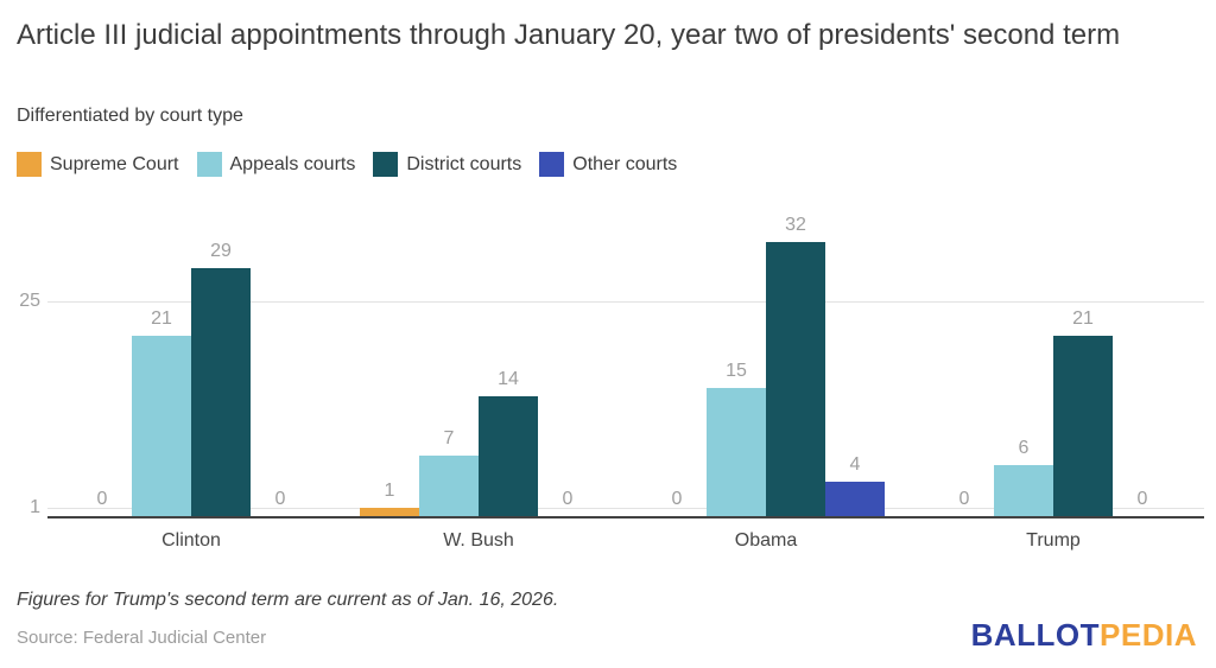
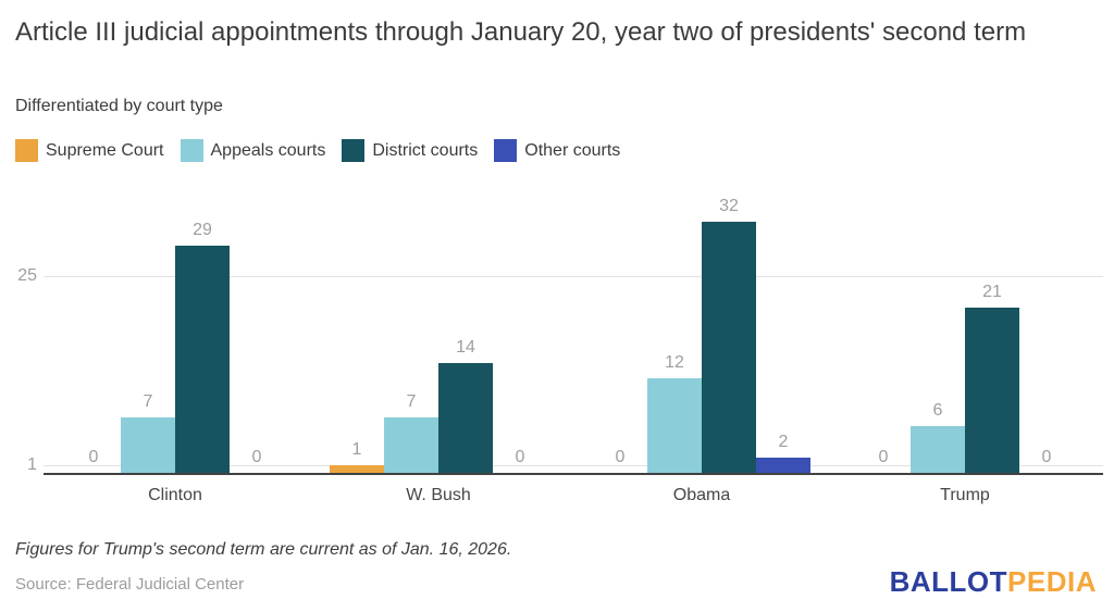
Appeals courts/Clinton: 21 -> 7
Appeals courts/Obama: 15 -> 12
Other courts/Obama: 4 -> 2
